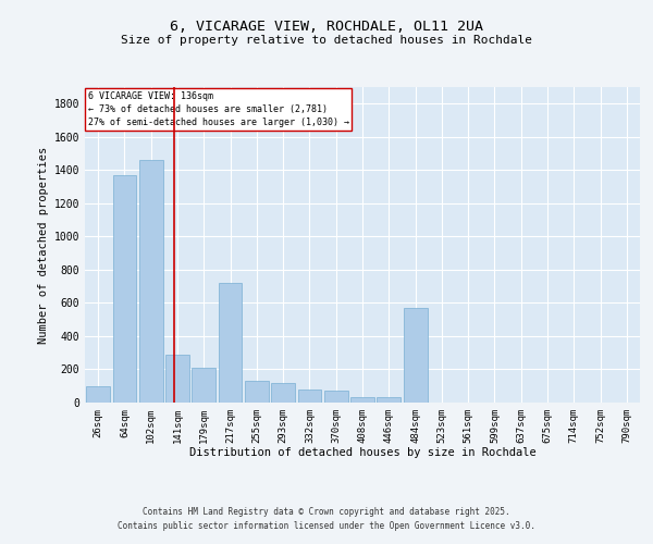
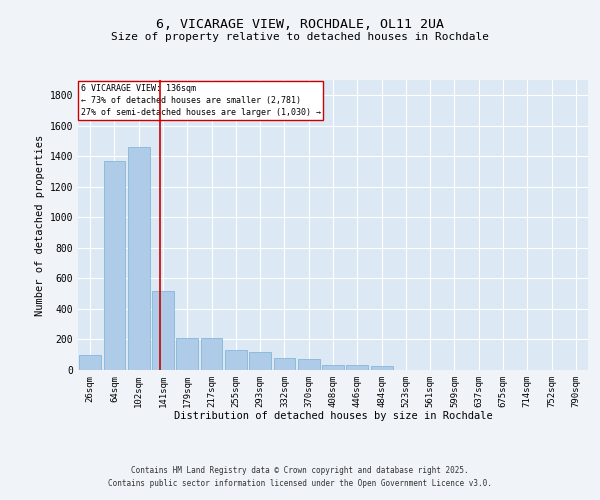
141sqm: 290 -> 520
217sqm: 720 -> 210
484sqm: 570 -> 20
